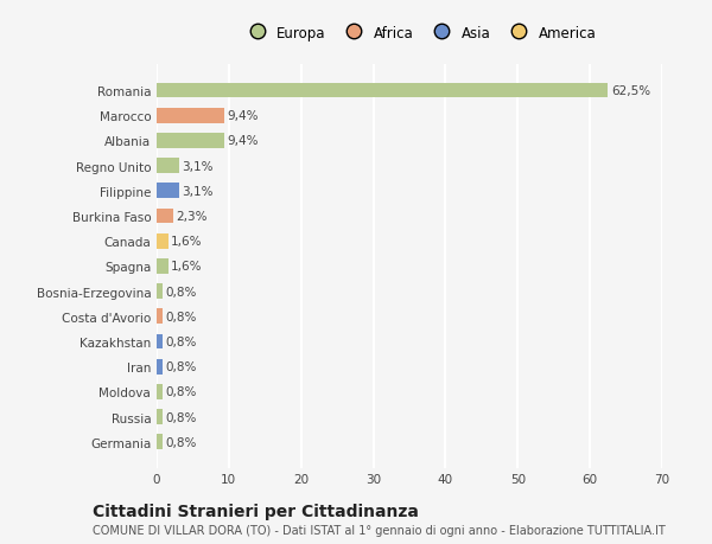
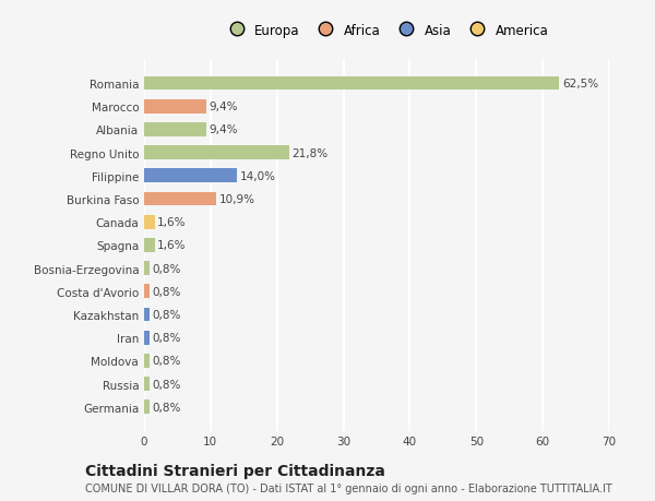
Regno Unito: 3,1% -> 21,8%
Filippine: 3,1% -> 14,0%
Burkina Faso: 2,3% -> 10,9%
